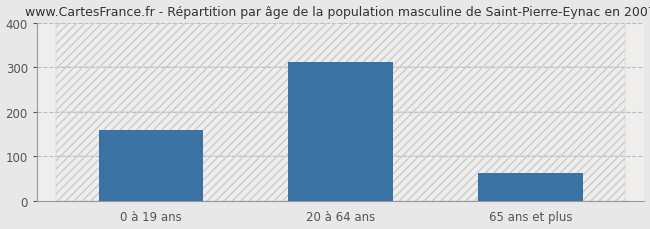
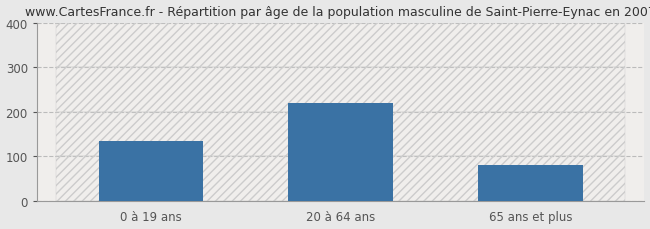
0 à 19 ans: 160 -> 135
20 à 64 ans: 311 -> 220
65 ans et plus: 62 -> 80
